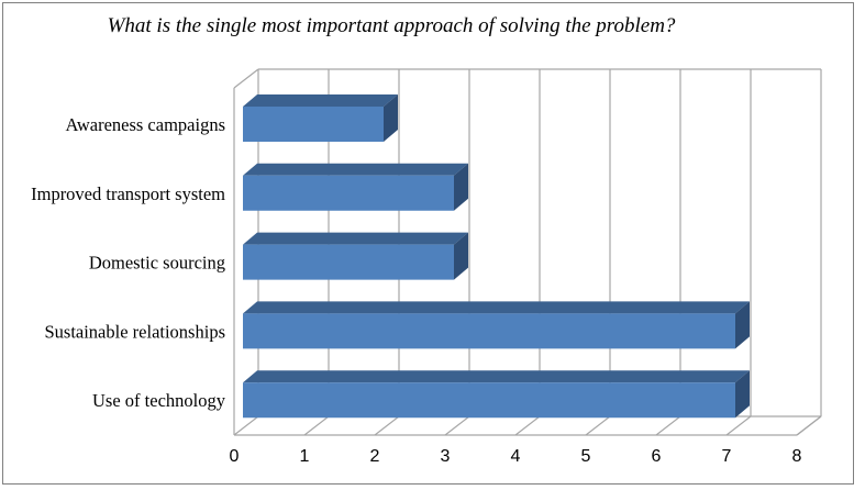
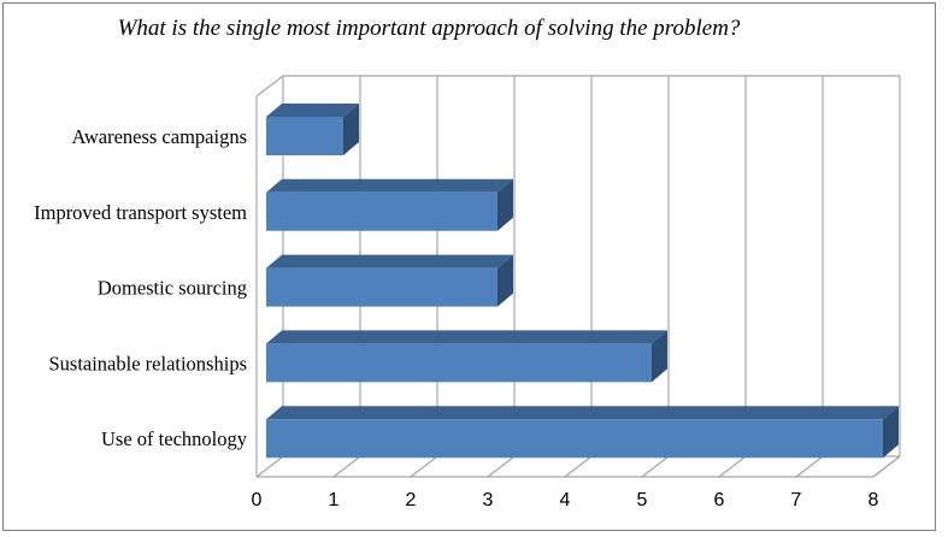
Awareness campaigns: 2 -> 1
Sustainable relationships: 7 -> 5
Use of technology: 7 -> 8
